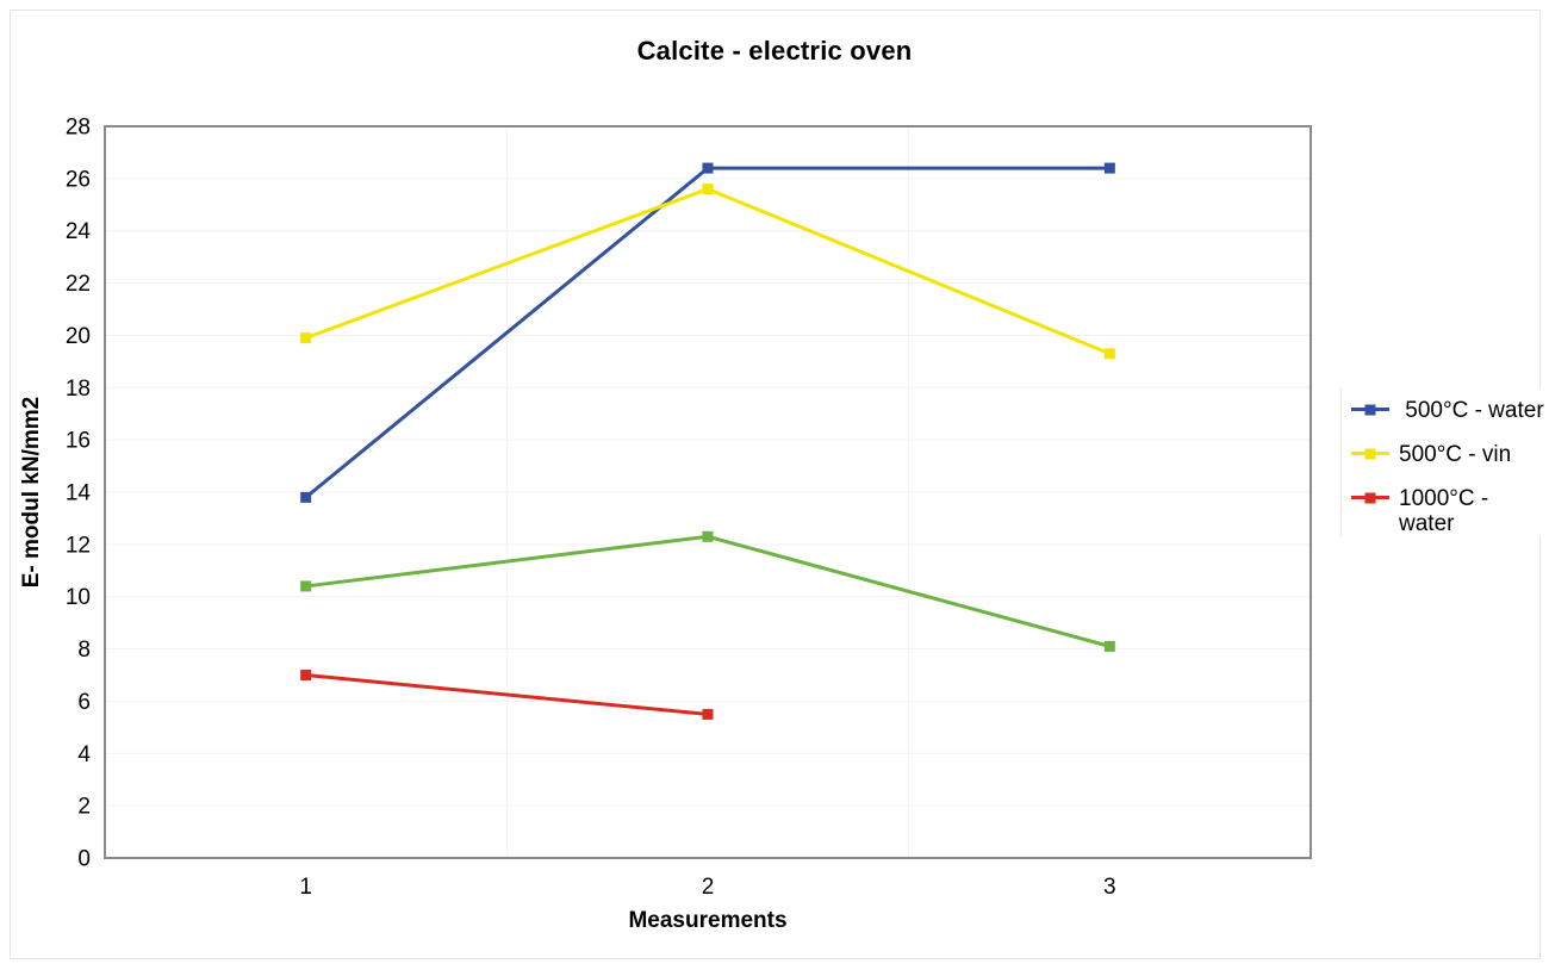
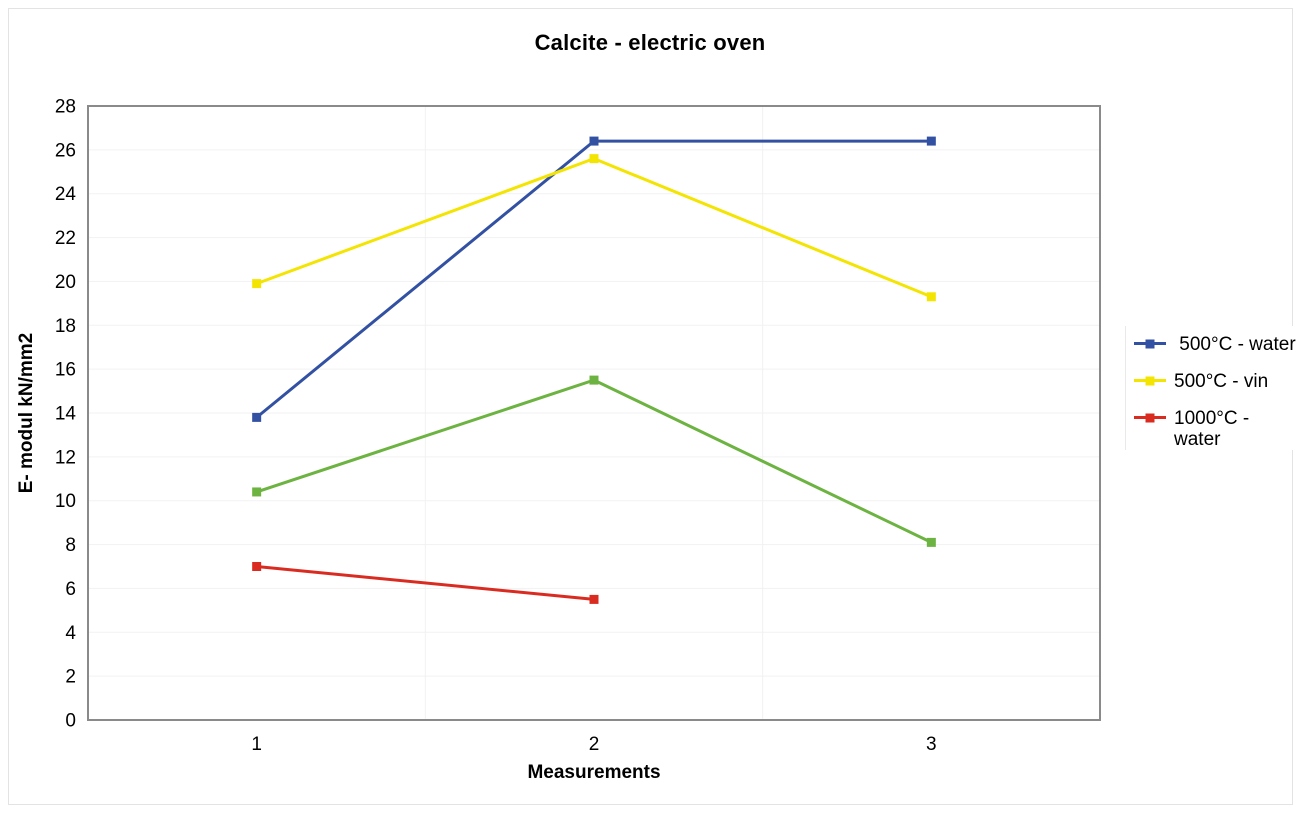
1000°C - vin/2: 12.3 -> 15.5
